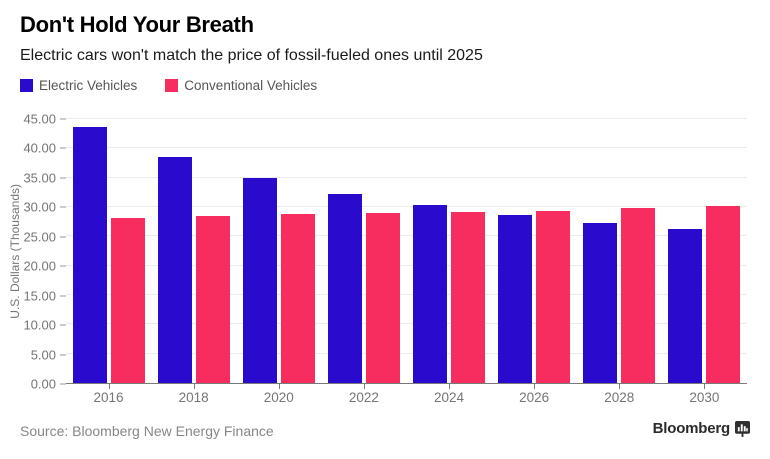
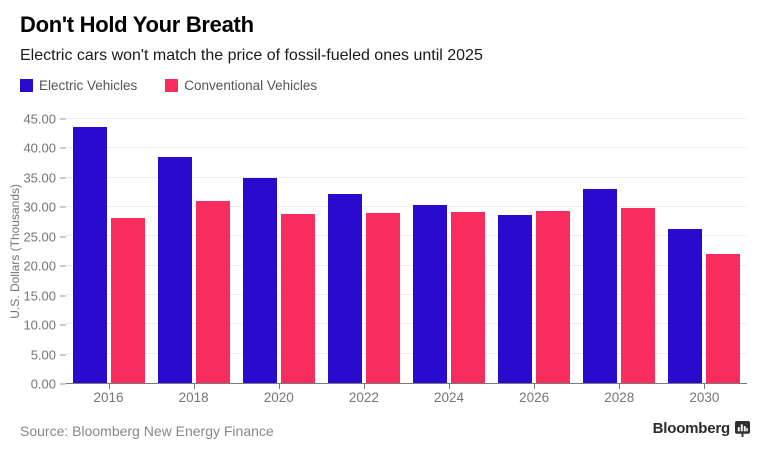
Conventional Vehicles/2018: 28 -> 31
Electric Vehicles/2028: 27 -> 33
Conventional Vehicles/2030: 30 -> 22
